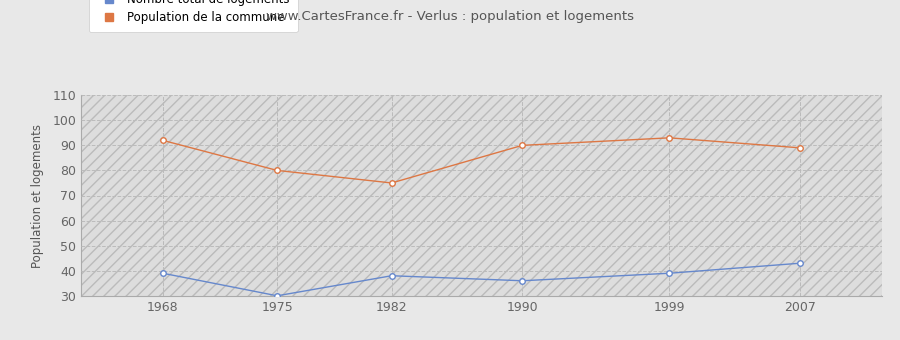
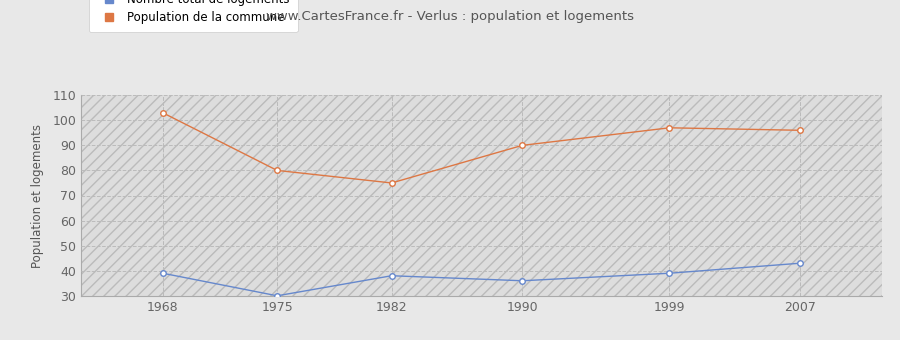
Population de la commune/1968: 92 -> 103
Population de la commune/1999: 93 -> 97
Population de la commune/2007: 89 -> 96
